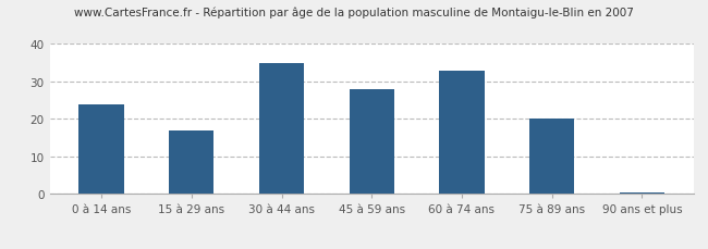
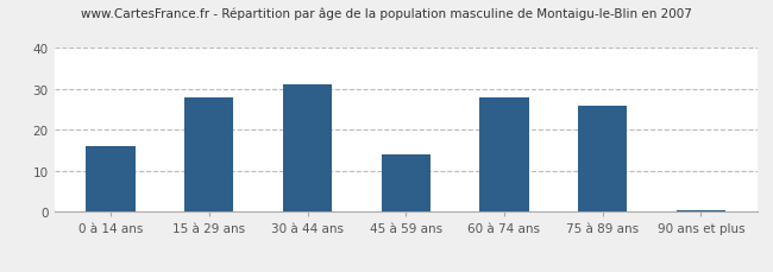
0 à 14 ans: 24.0 -> 16.0
15 à 29 ans: 17.0 -> 28.0
30 à 44 ans: 35.0 -> 31.0
45 à 59 ans: 28.0 -> 14.0
60 à 74 ans: 33.0 -> 28.0
75 à 89 ans: 20.0 -> 26.0
